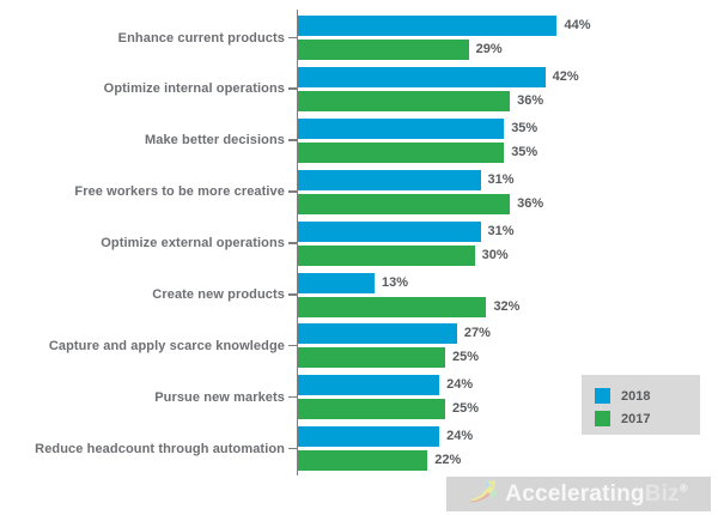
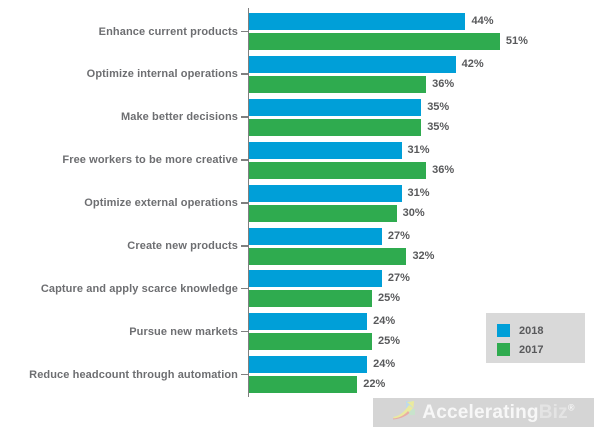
2017/Enhance current products: 29% -> 51%
2018/Create new products: 13% -> 27%
